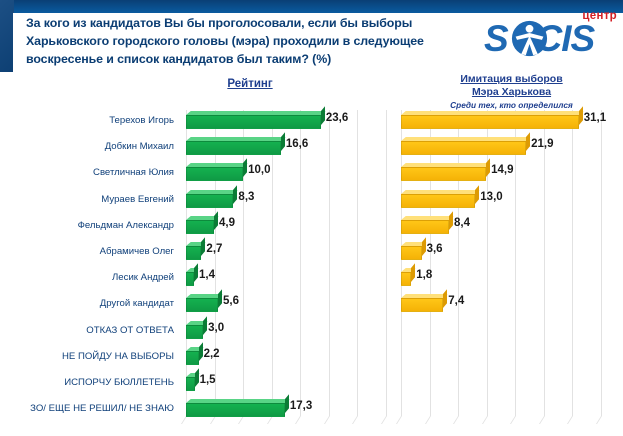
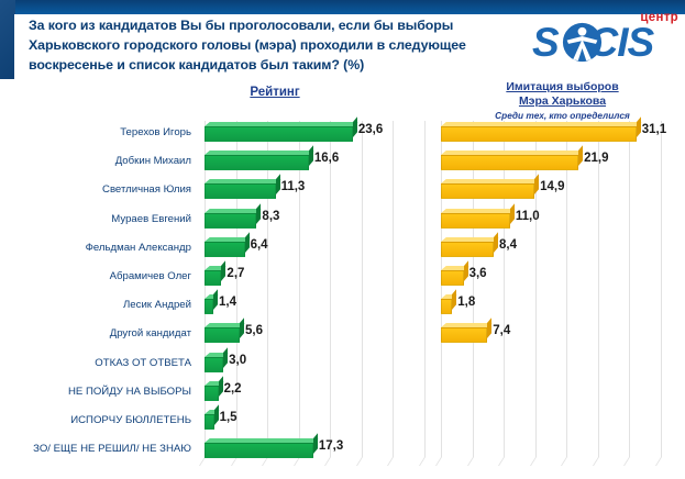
Рейтинг/Светличная Юлия: 10,0 -> 11,3
Рейтинг/Фельдман Александр: 4,9 -> 6,4
Имитация выборов Мэра Харькова/Мураев Евгений: 13,0 -> 11,0
